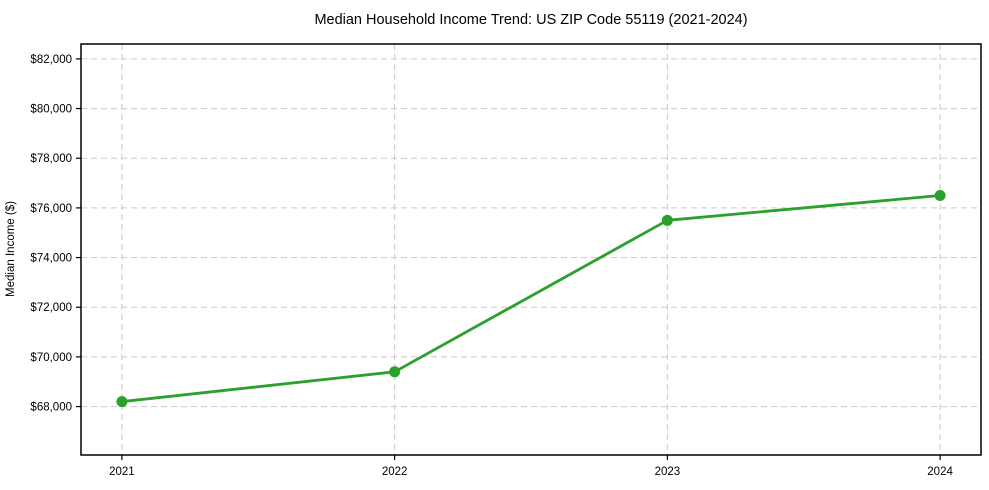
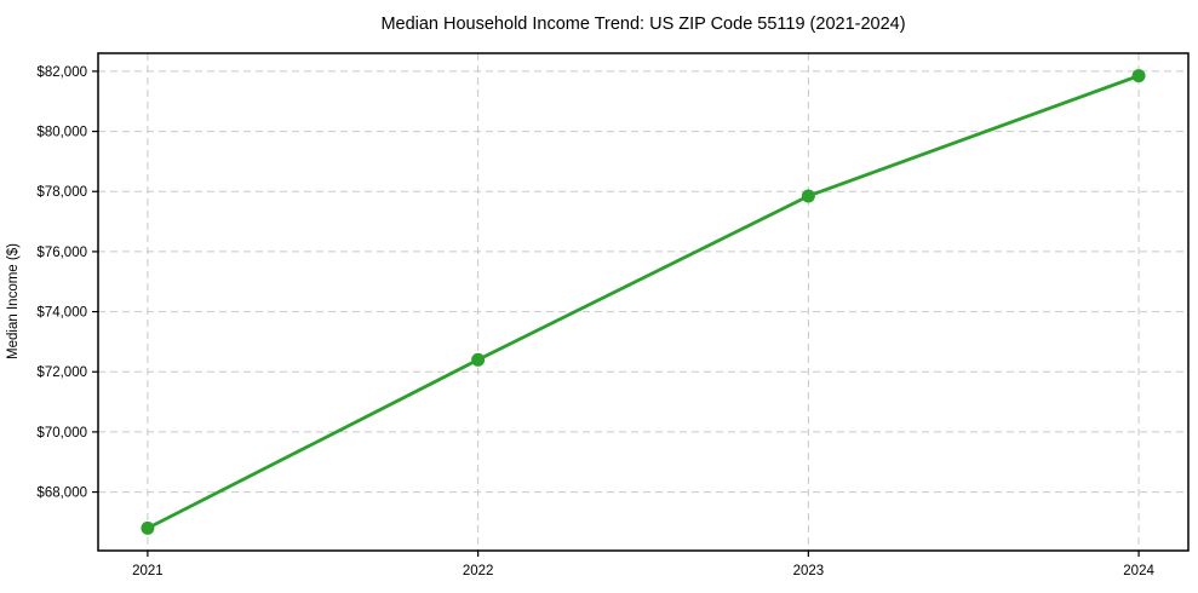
2021: $68200 -> $66800
2022: $69400 -> $72400
2023: $75500 -> $77800
2024: $76500 -> $81800
